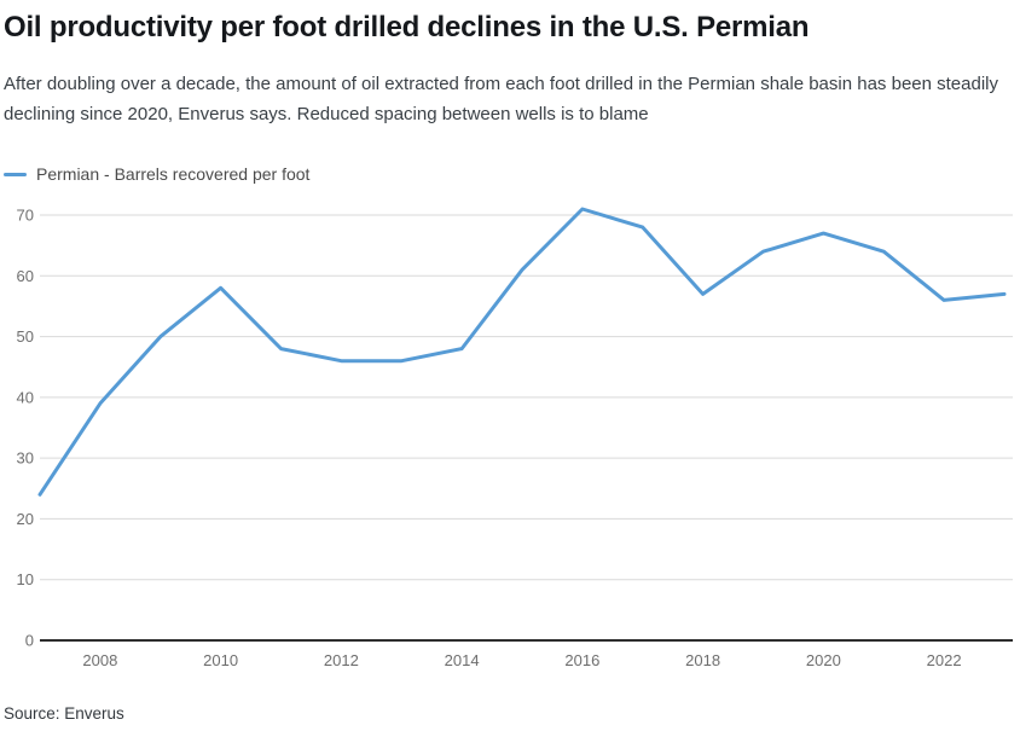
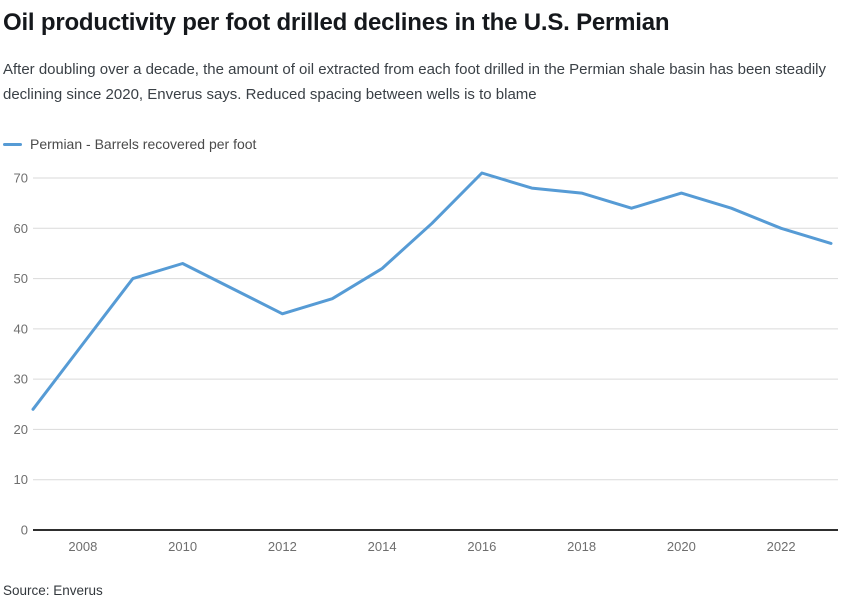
2008: 39 -> 37
2010: 58 -> 53
2012: 46 -> 43
2014: 48 -> 52
2018: 57 -> 67
2022: 56 -> 60
